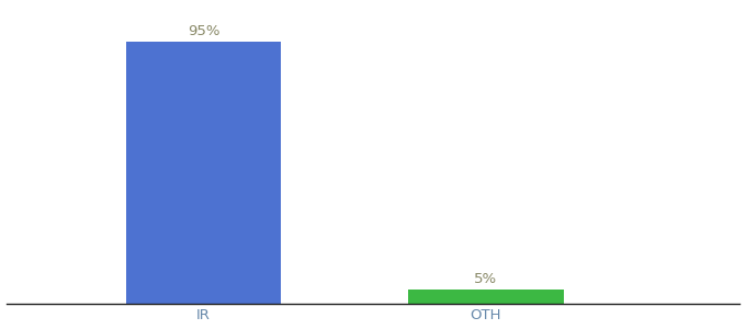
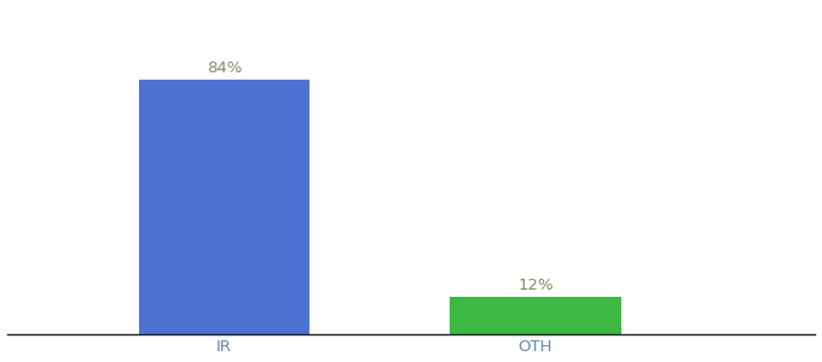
IR: 95% -> 84%
OTH: 5% -> 12%
